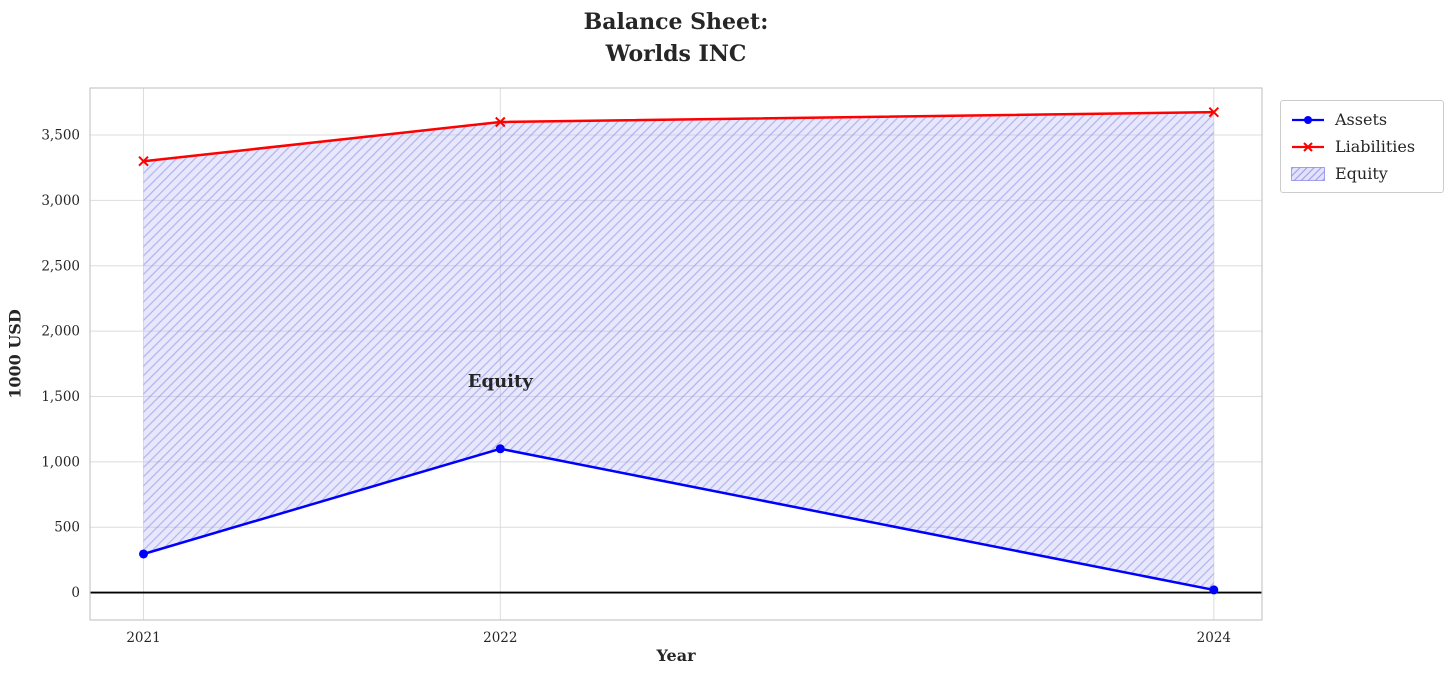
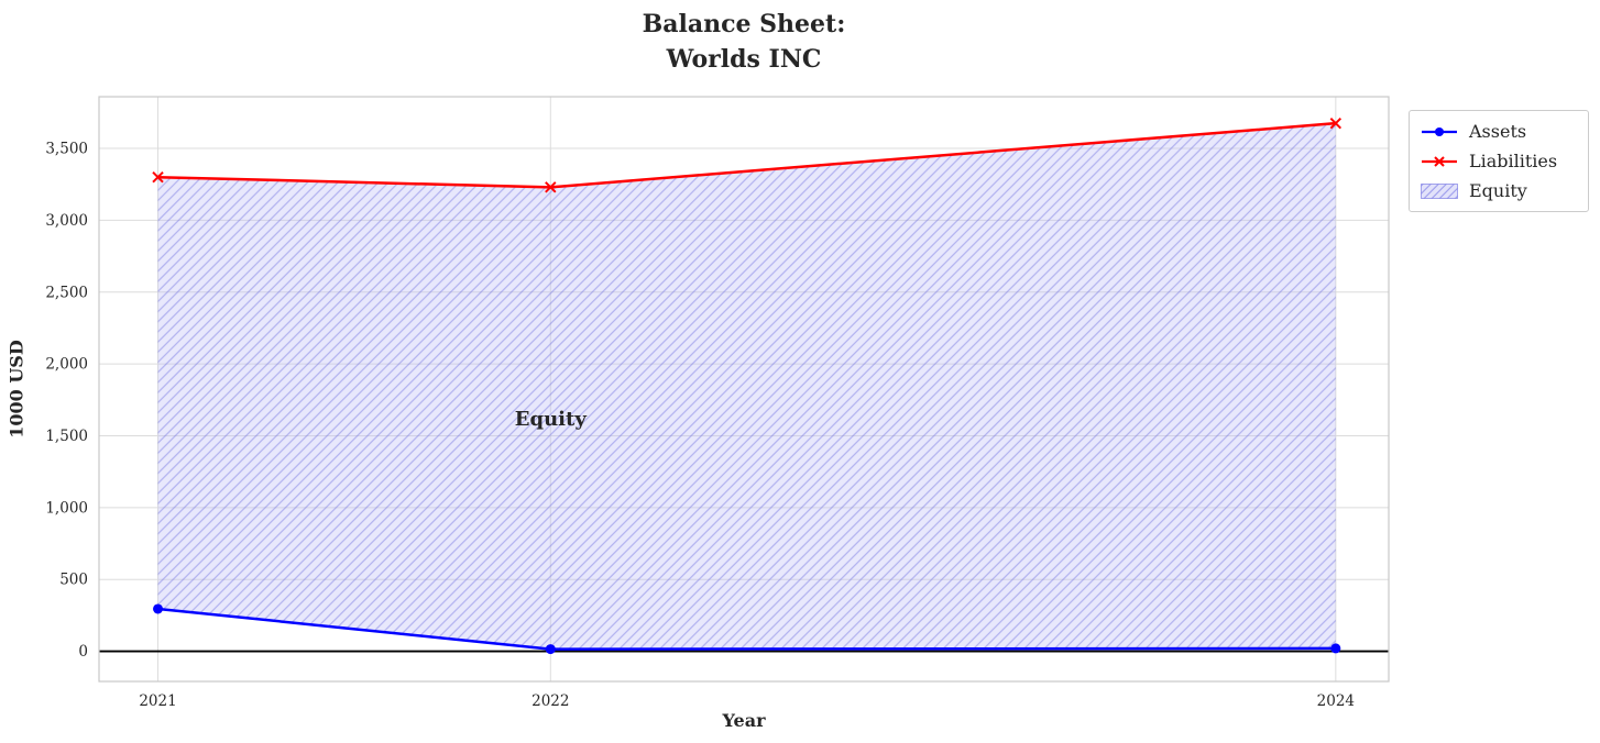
Assets/2022: 1100 -> 20
Liabilities/2022: 3600 -> 3230
